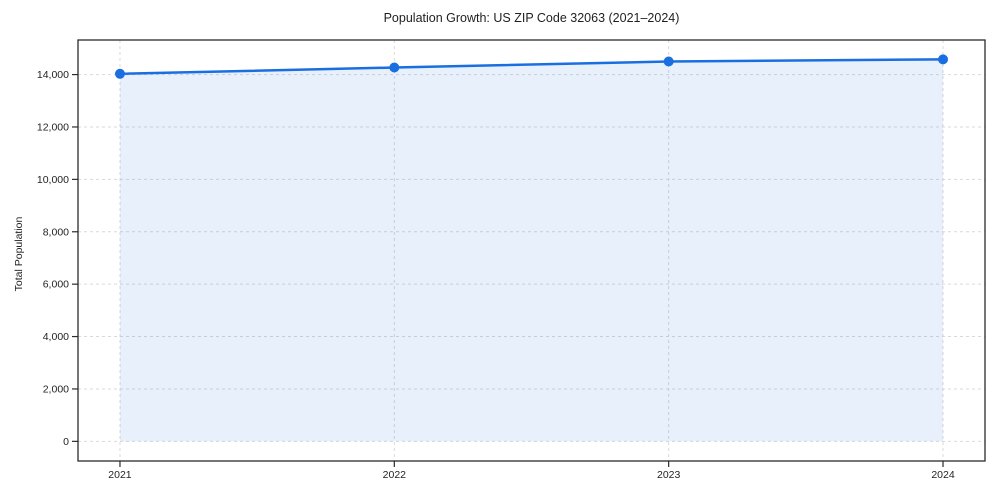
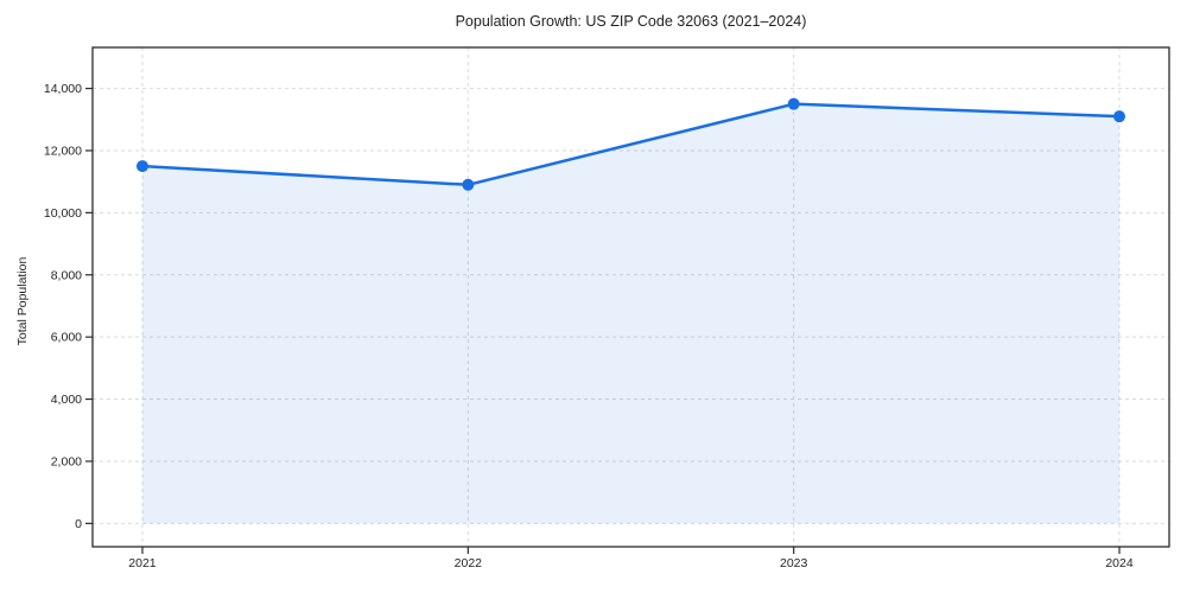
2021: 14000 -> 11500
2022: 14300 -> 10900
2023: 14500 -> 13500
2024: 14600 -> 13100
